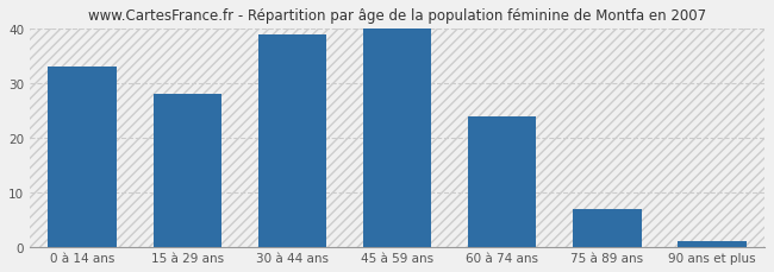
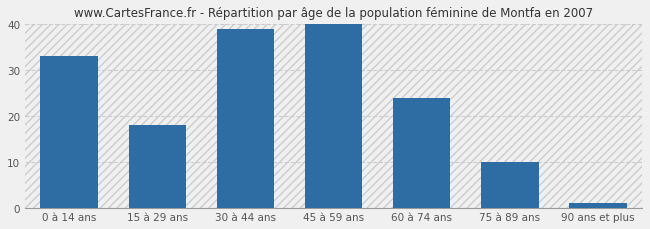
15 à 29 ans: 28 -> 18
75 à 89 ans: 7 -> 10
